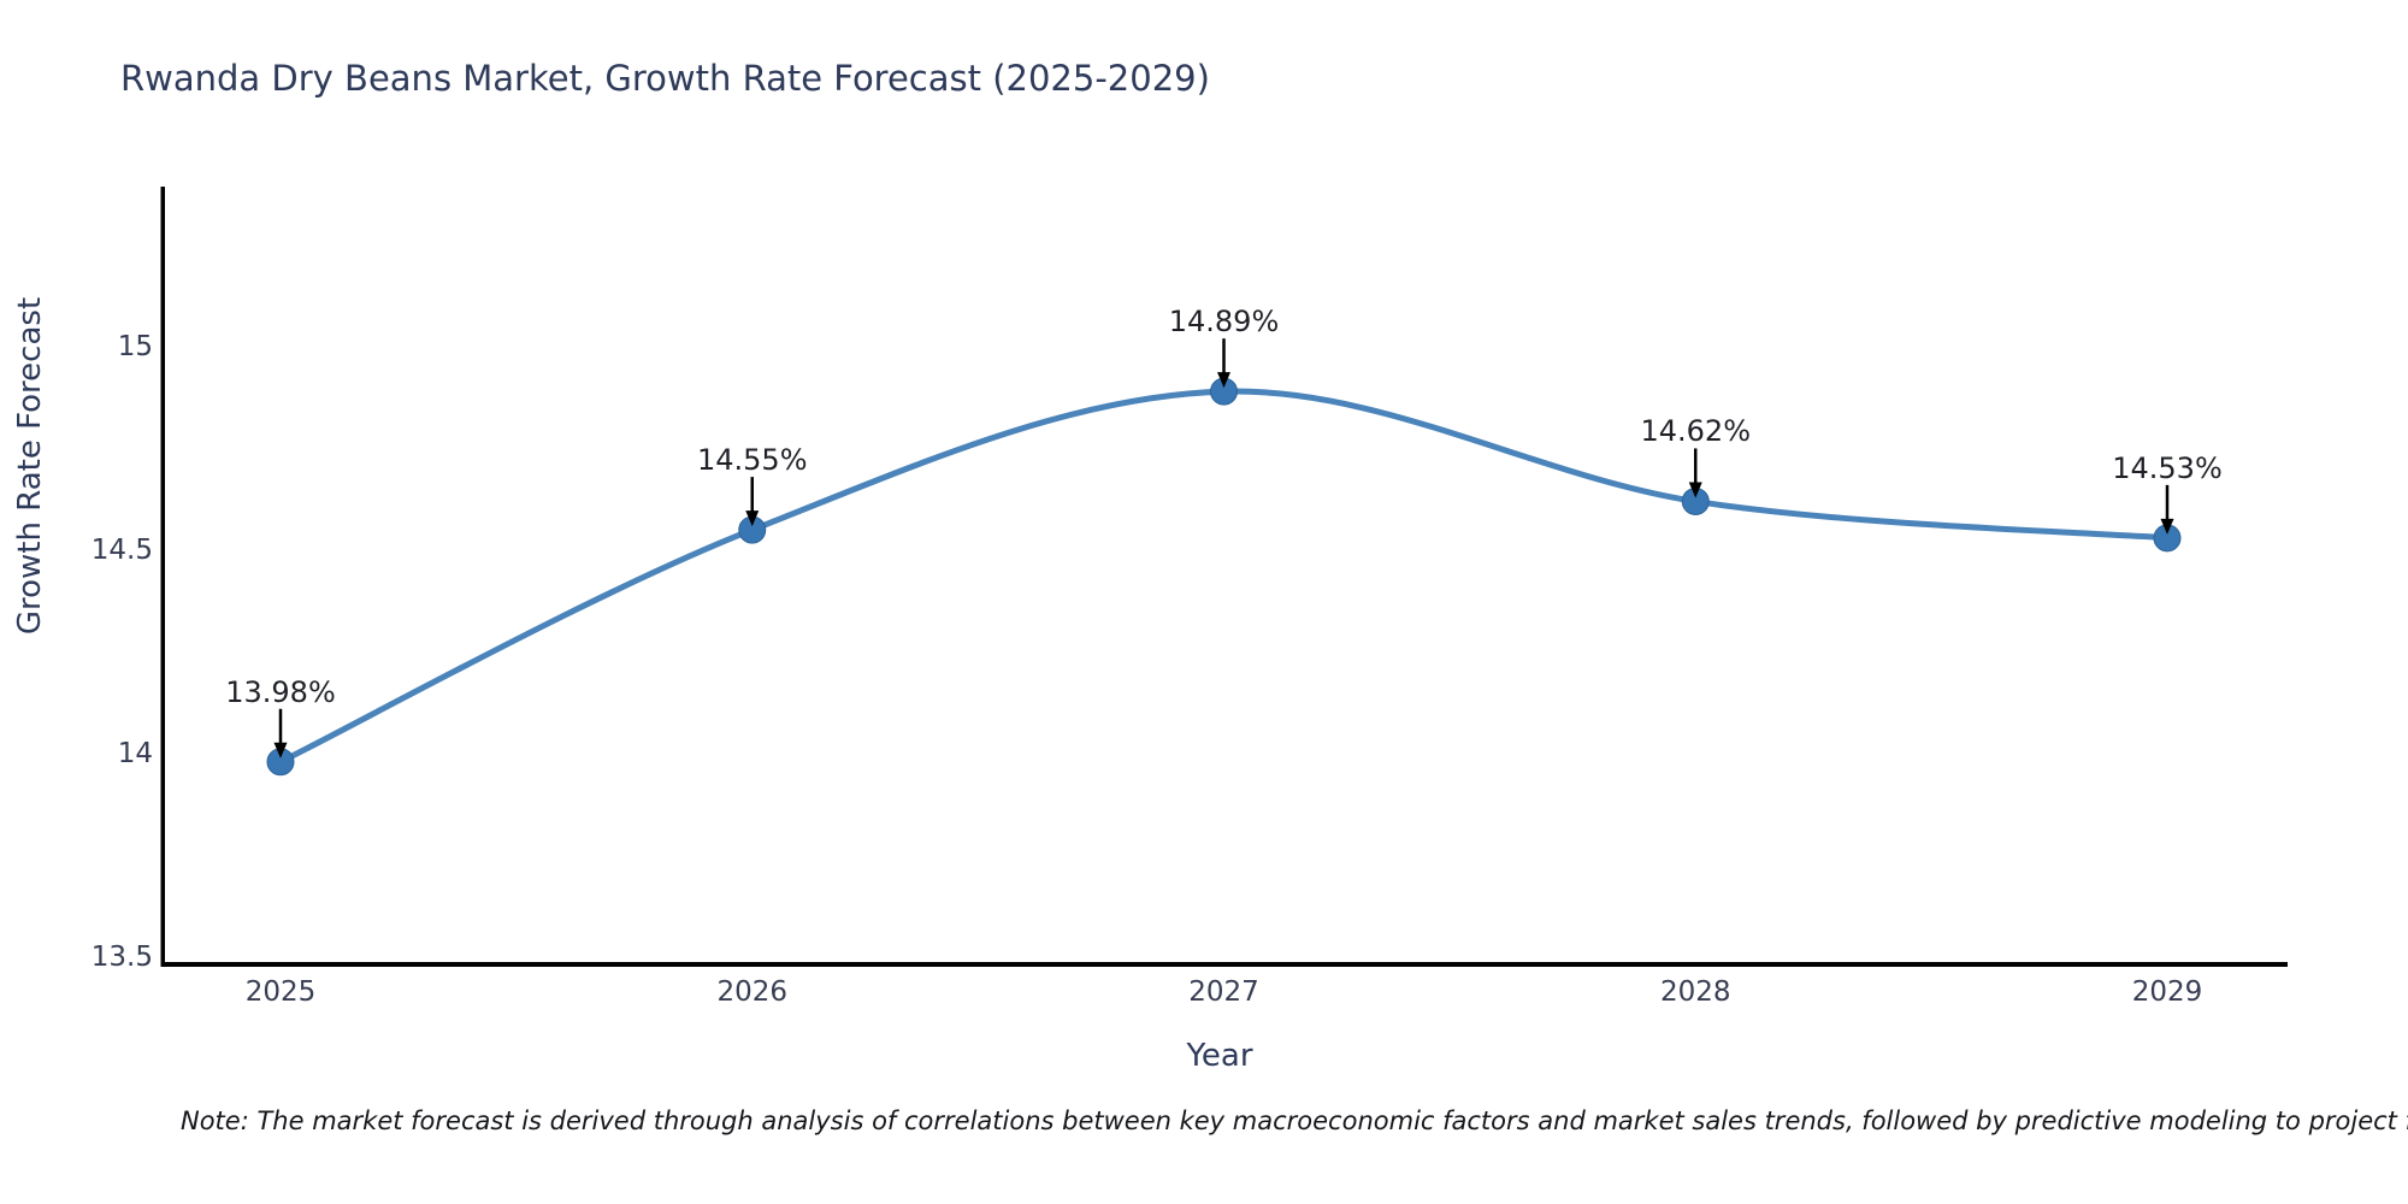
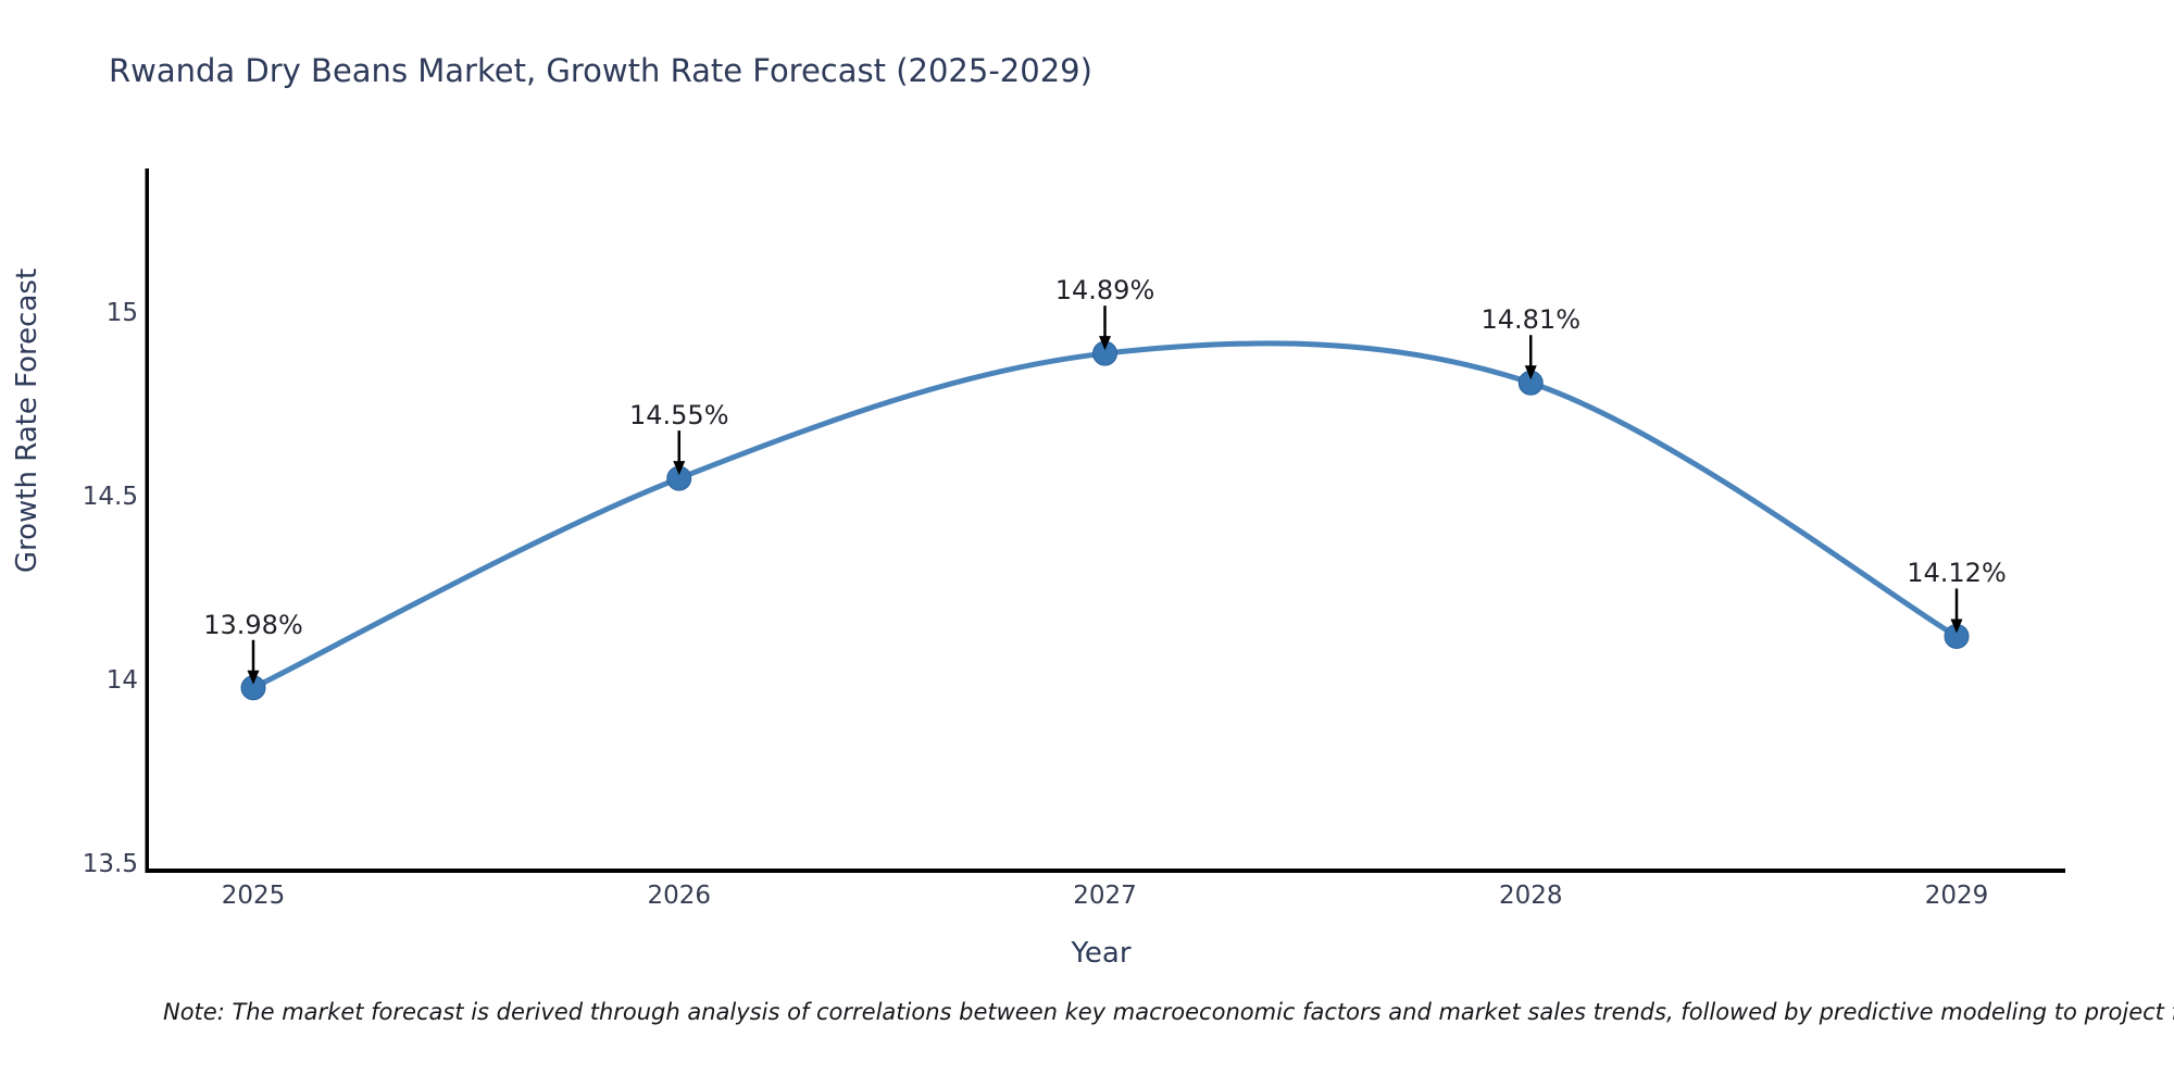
2028: 14.62% -> 14.81%
2029: 14.53% -> 14.12%
